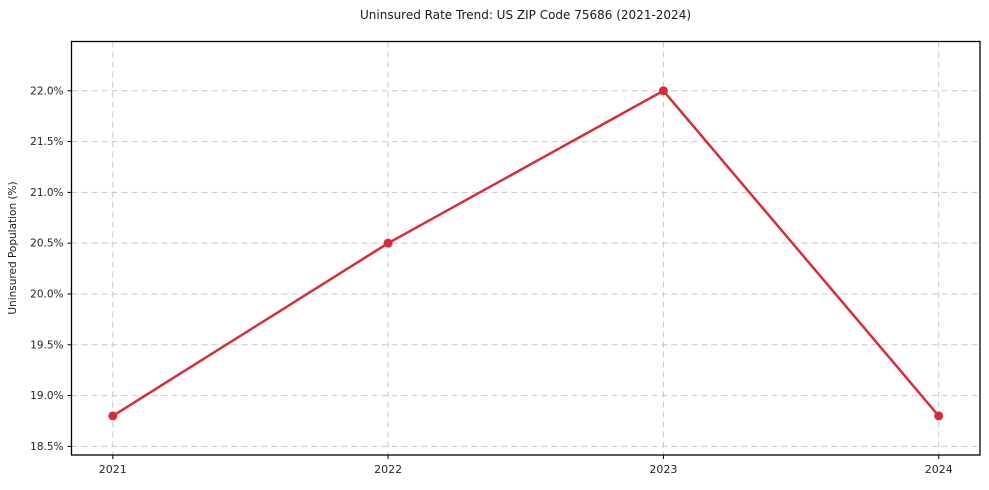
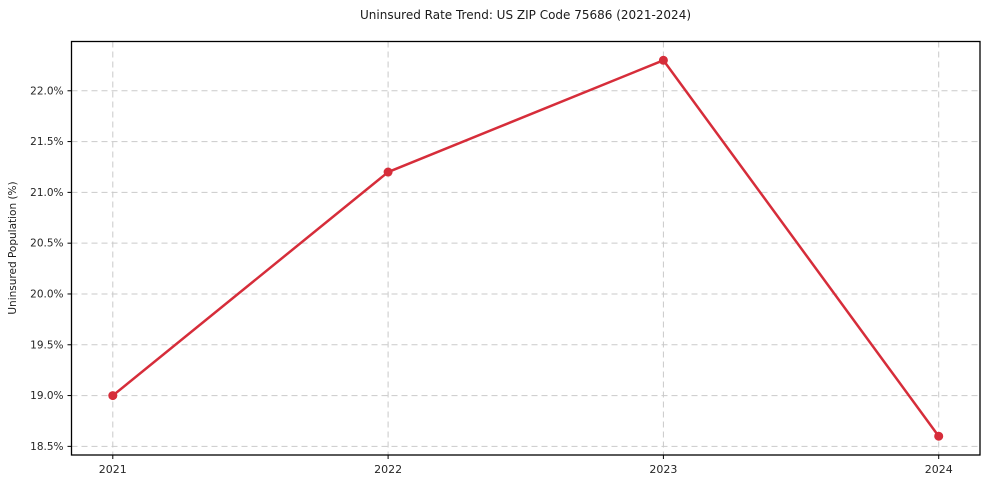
2021: 18.8% -> 19.0%
2022: 20.5% -> 21.2%
2023: 22.0% -> 22.3%
2024: 18.8% -> 18.6%
